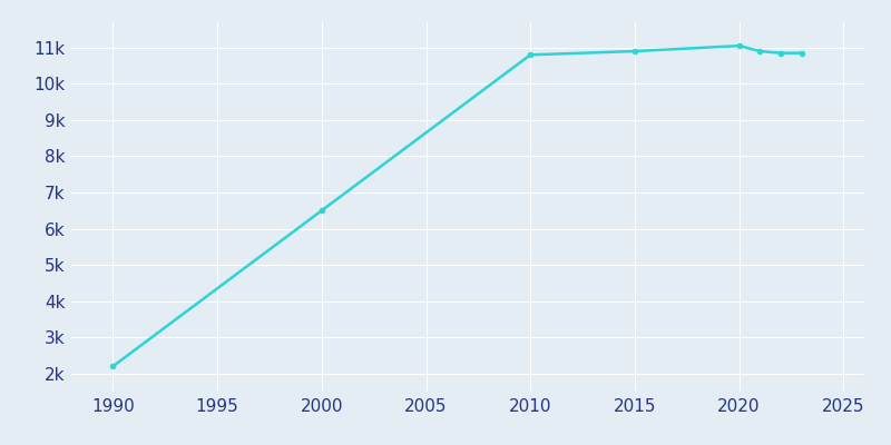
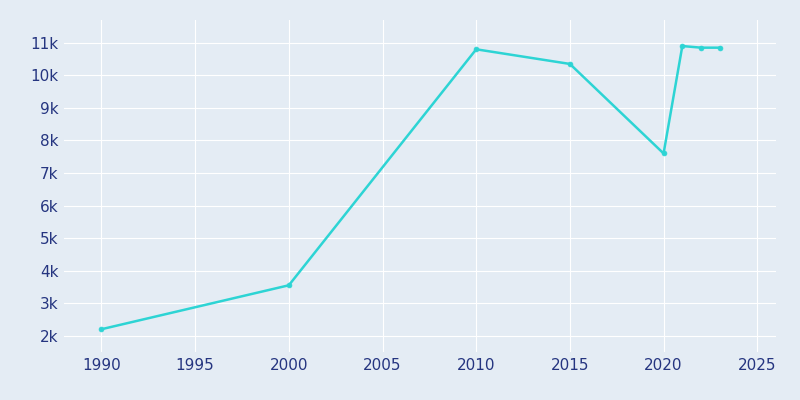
2000: 6.50k -> 3.55k
2015: 10.90k -> 10.35k
2020: 11.05k -> 7.60k
